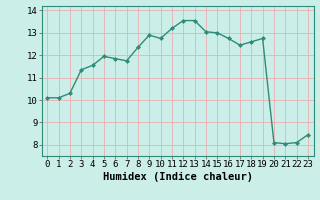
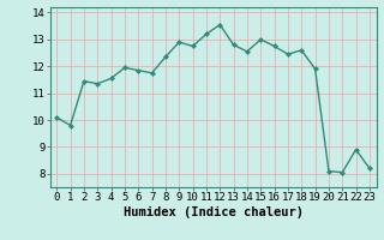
1: 10.10 -> 9.80
2: 10.30 -> 11.45
13: 13.55 -> 12.80
14: 13.05 -> 12.55
19: 12.75 -> 11.90
22: 8.10 -> 8.90
23: 8.45 -> 8.20
